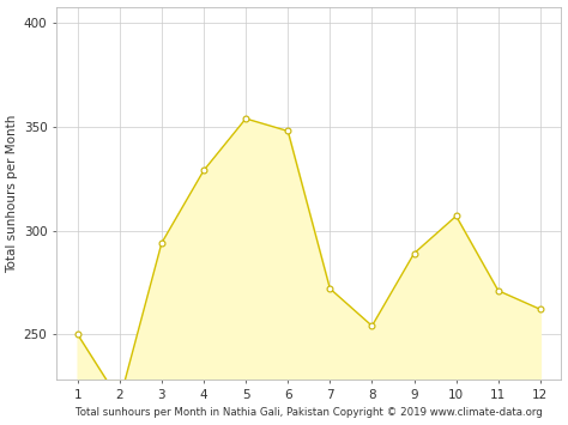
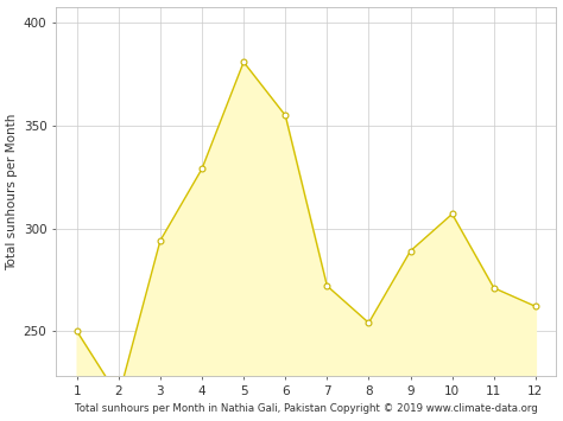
5: 354 -> 381
6: 348 -> 355
